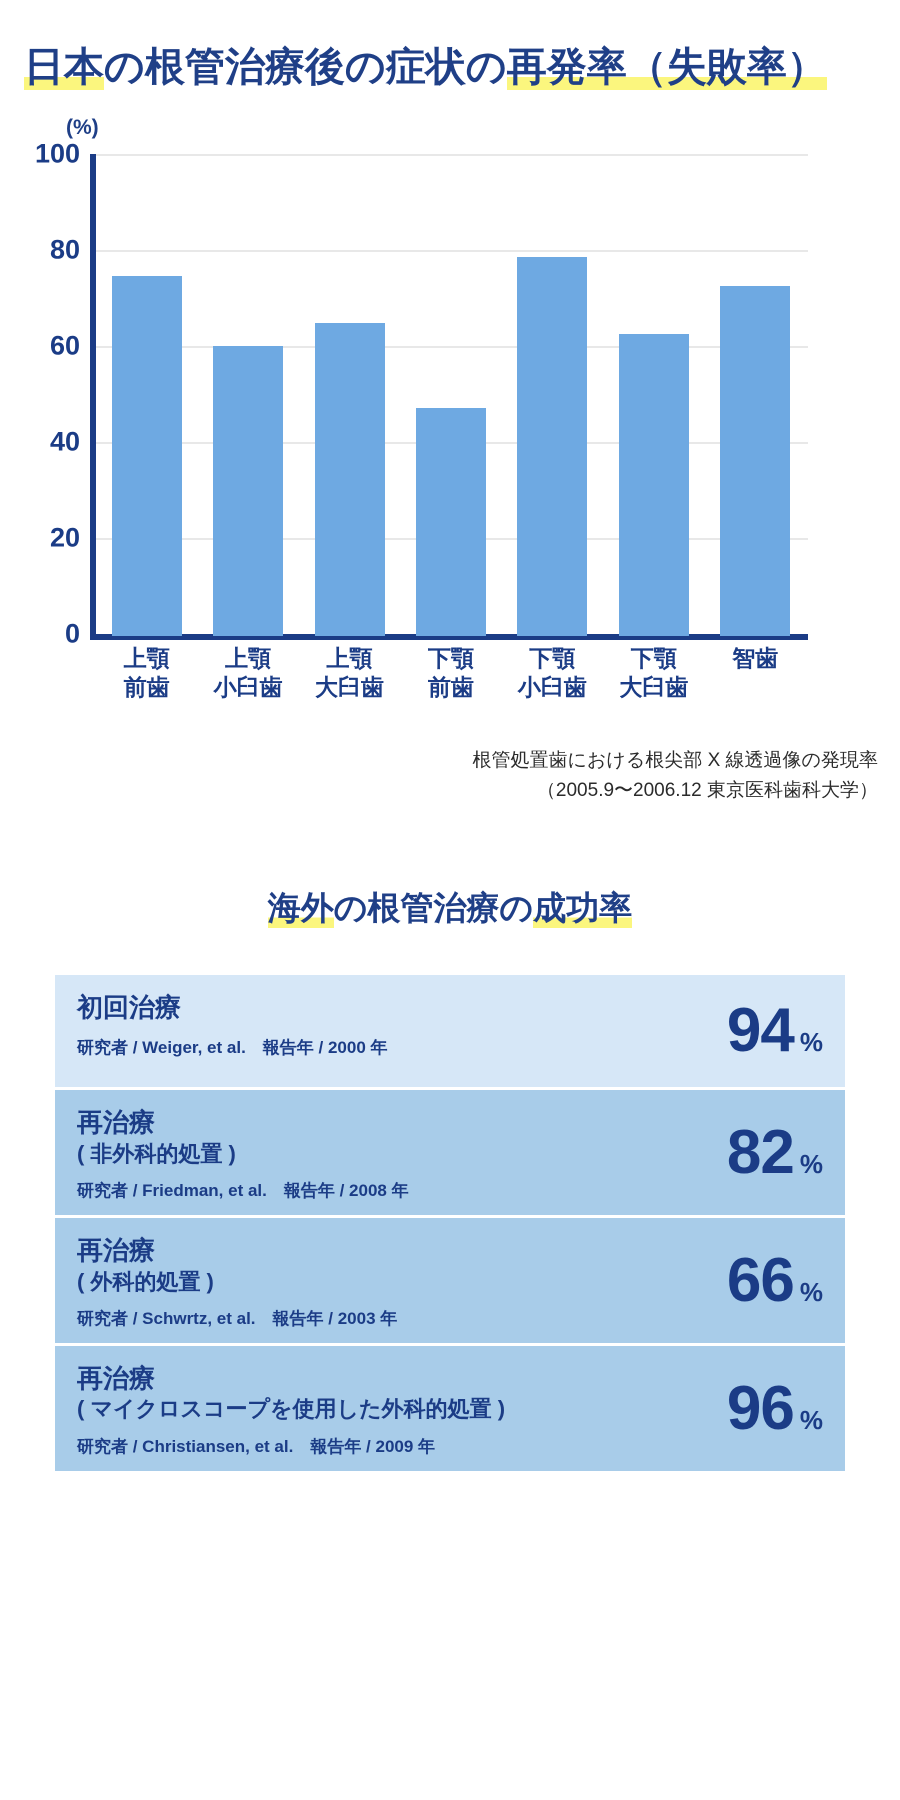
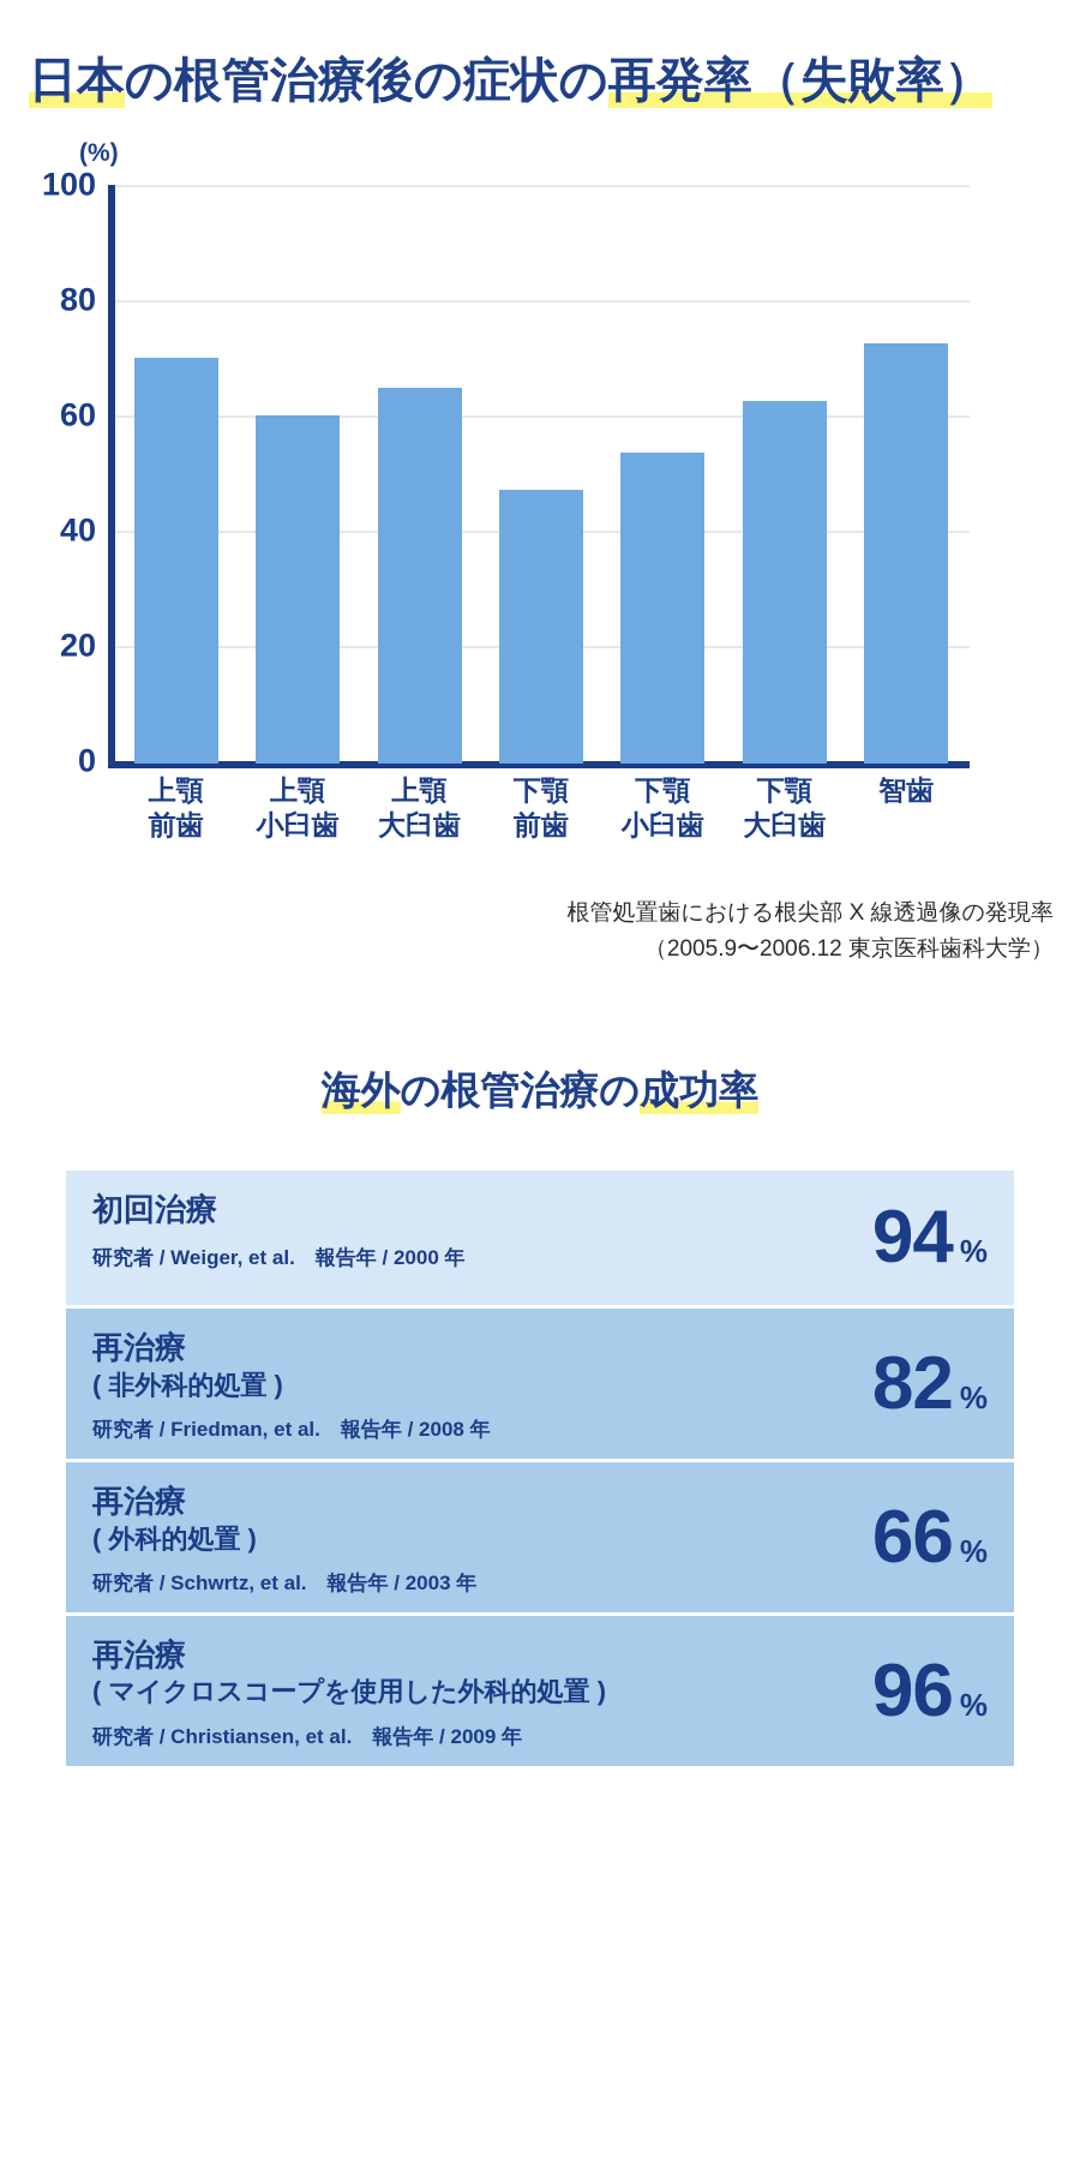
上顎前歯: 75 -> 70
下顎小臼歯: 79 -> 54
